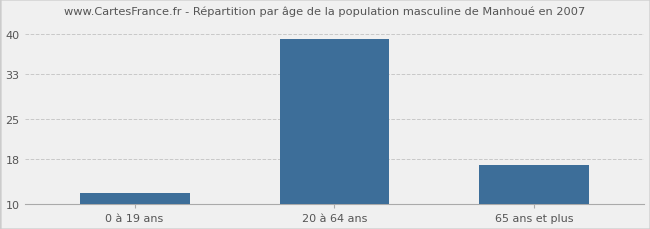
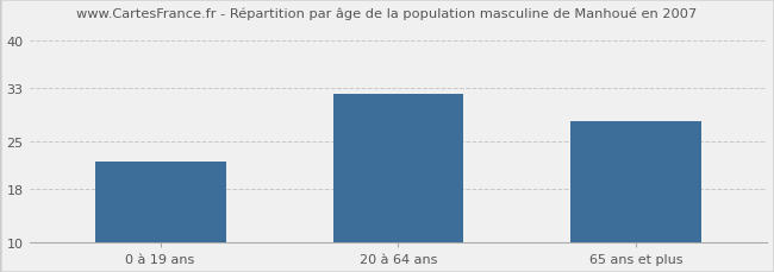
0 à 19 ans: 12 -> 22
20 à 64 ans: 39 -> 32
65 ans et plus: 17 -> 28
